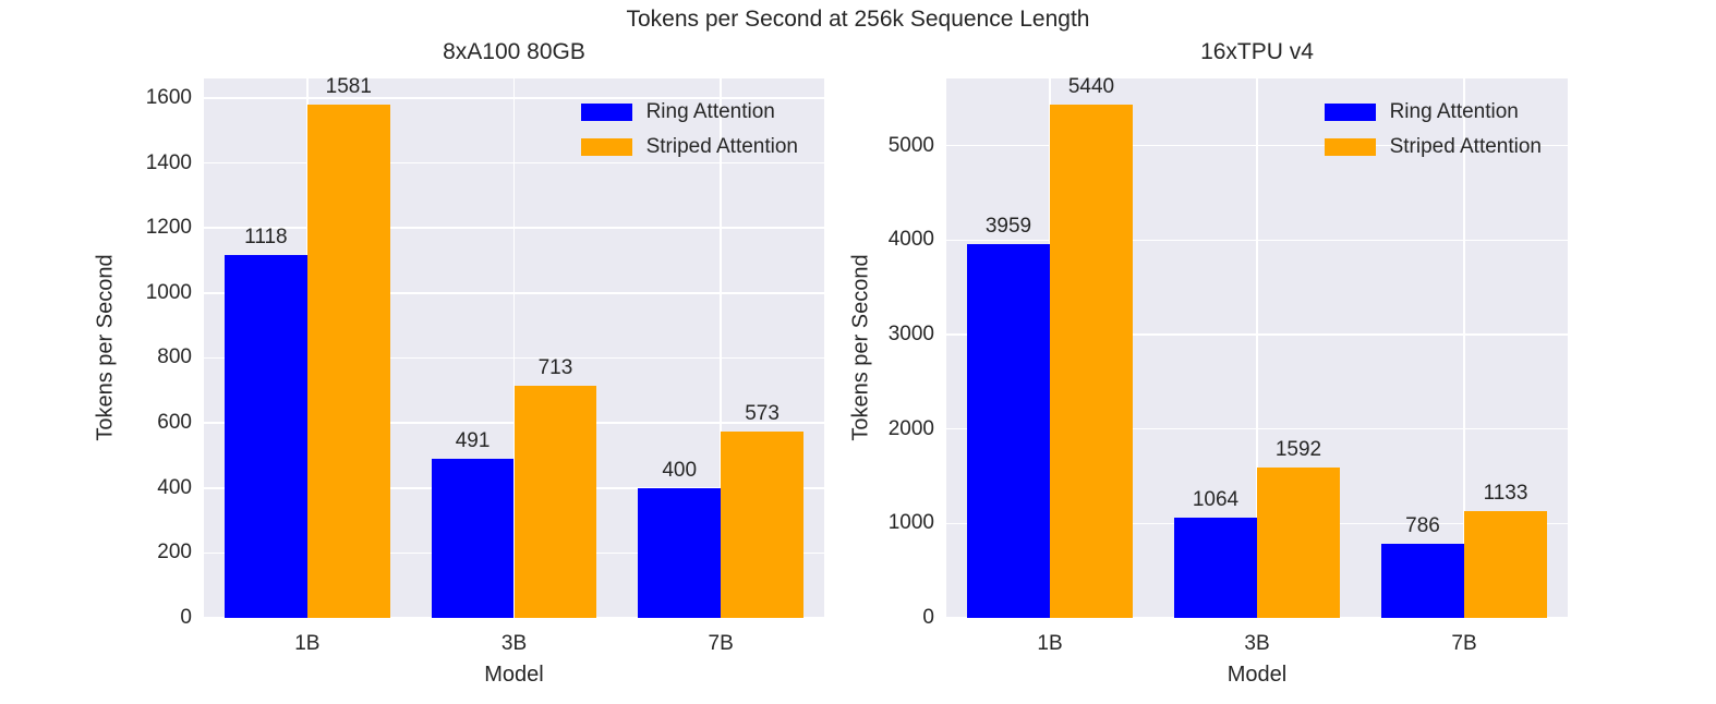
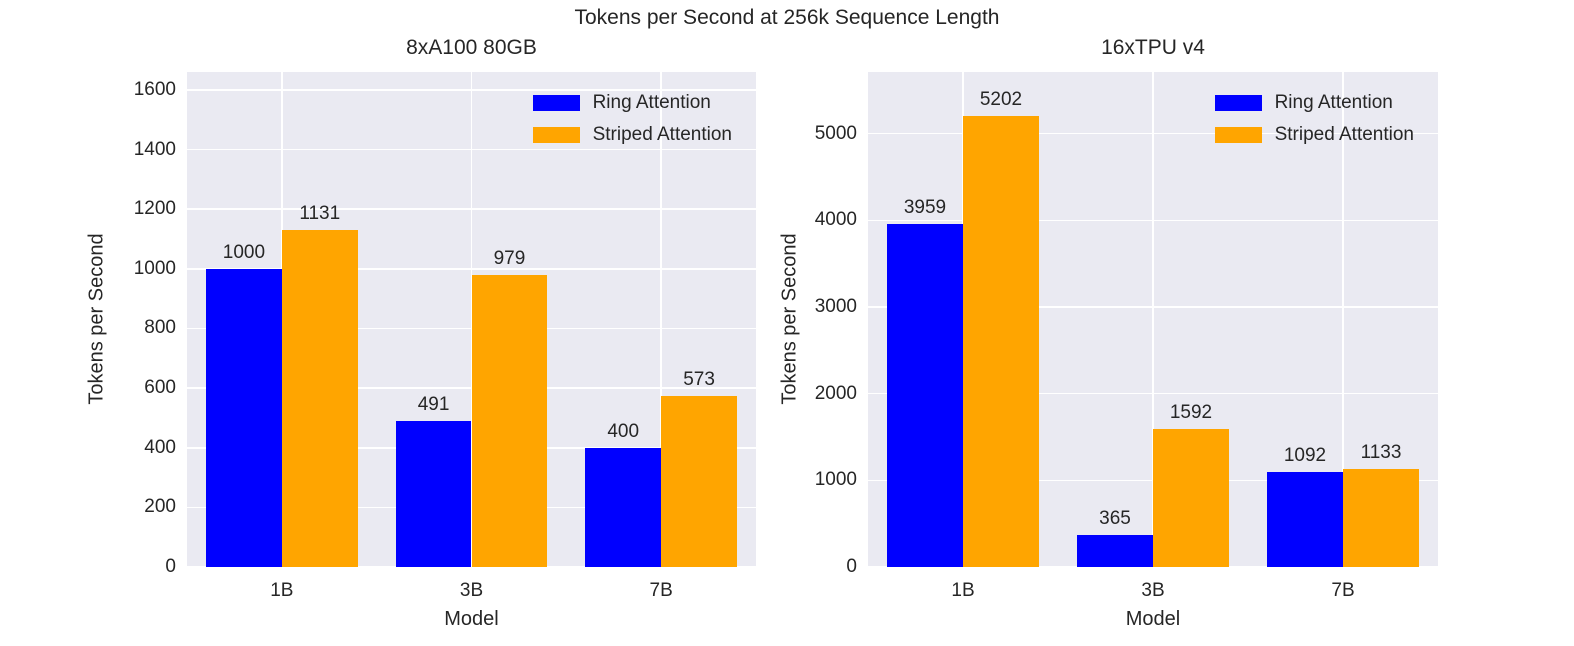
8xA100 80GB/Ring Attention/1B: 1118 -> 1000
8xA100 80GB/Striped Attention/1B: 1581 -> 1131
8xA100 80GB/Striped Attention/3B: 713 -> 979
16xTPU v4/Striped Attention/1B: 5440 -> 5202
16xTPU v4/Ring Attention/3B: 1064 -> 365
16xTPU v4/Ring Attention/7B: 786 -> 1092
